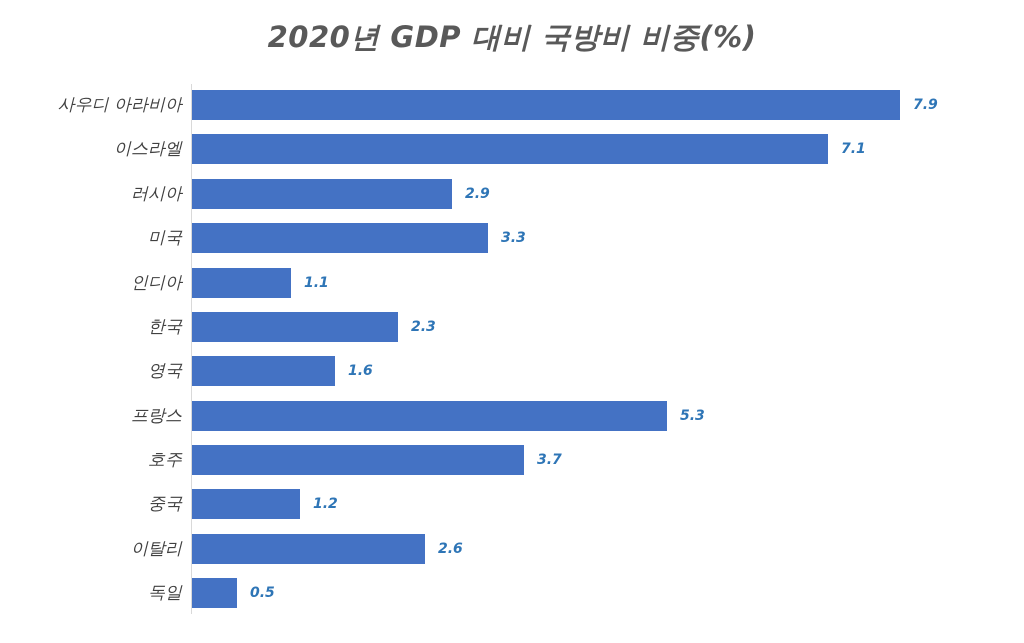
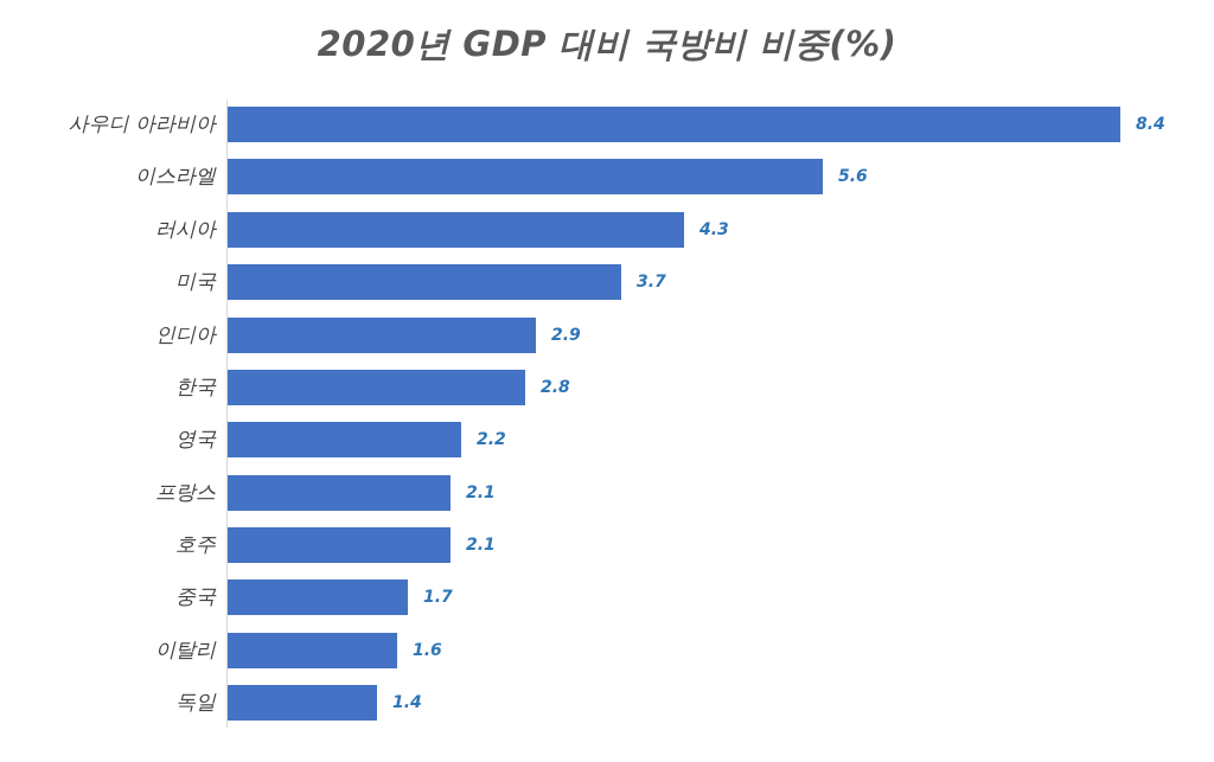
사우디 아라비아: 7.9 -> 8.4
이스라엘: 7.1 -> 5.6
러시아: 2.9 -> 4.3
미국: 3.3 -> 3.7
인디아: 1.1 -> 2.9
한국: 2.3 -> 2.8
영국: 1.6 -> 2.2
프랑스: 5.3 -> 2.1
호주: 3.7 -> 2.1
중국: 1.2 -> 1.7
이탈리: 2.6 -> 1.6
독일: 0.5 -> 1.4
